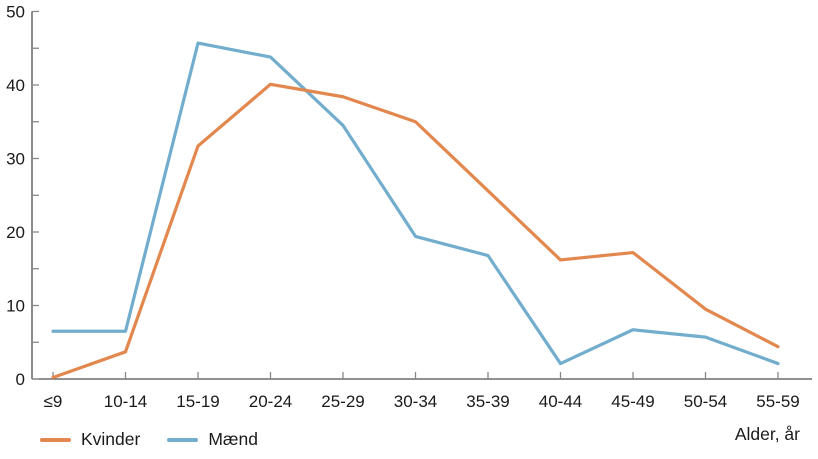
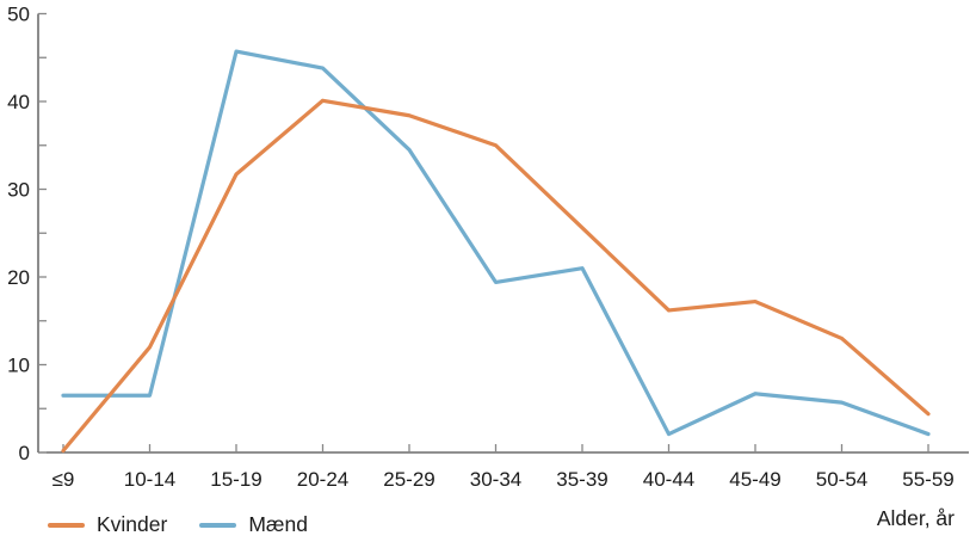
Kvinder/10-14: 4 -> 12
Mænd/35-39: 17 -> 21
Kvinder/50-54: 10 -> 13
